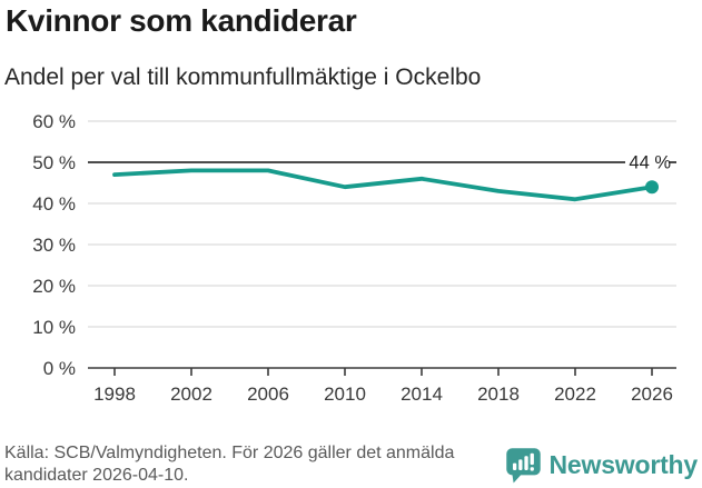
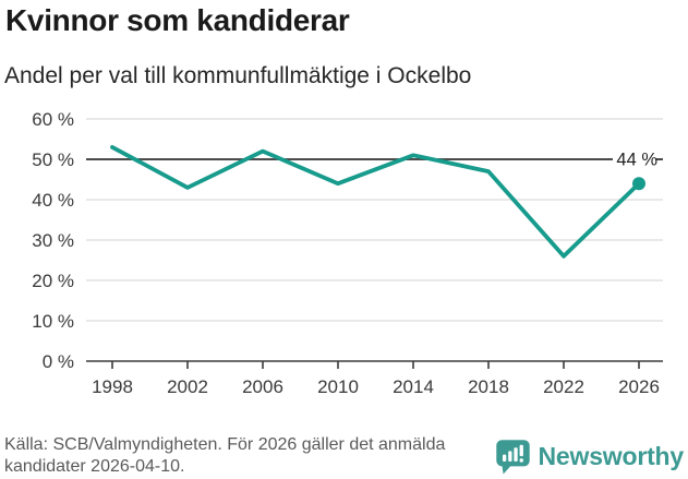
1998: 47% -> 53%
2002: 48% -> 43%
2006: 48% -> 52%
2014: 46% -> 51%
2018: 43% -> 47%
2022: 41% -> 26%
